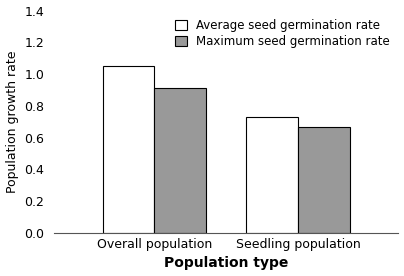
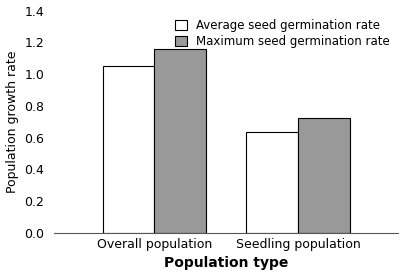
Maximum seed germination rate/Overall population: 0.91 -> 1.16
Average seed germination rate/Seedling population: 0.73 -> 0.64
Maximum seed germination rate/Seedling population: 0.67 -> 0.72
